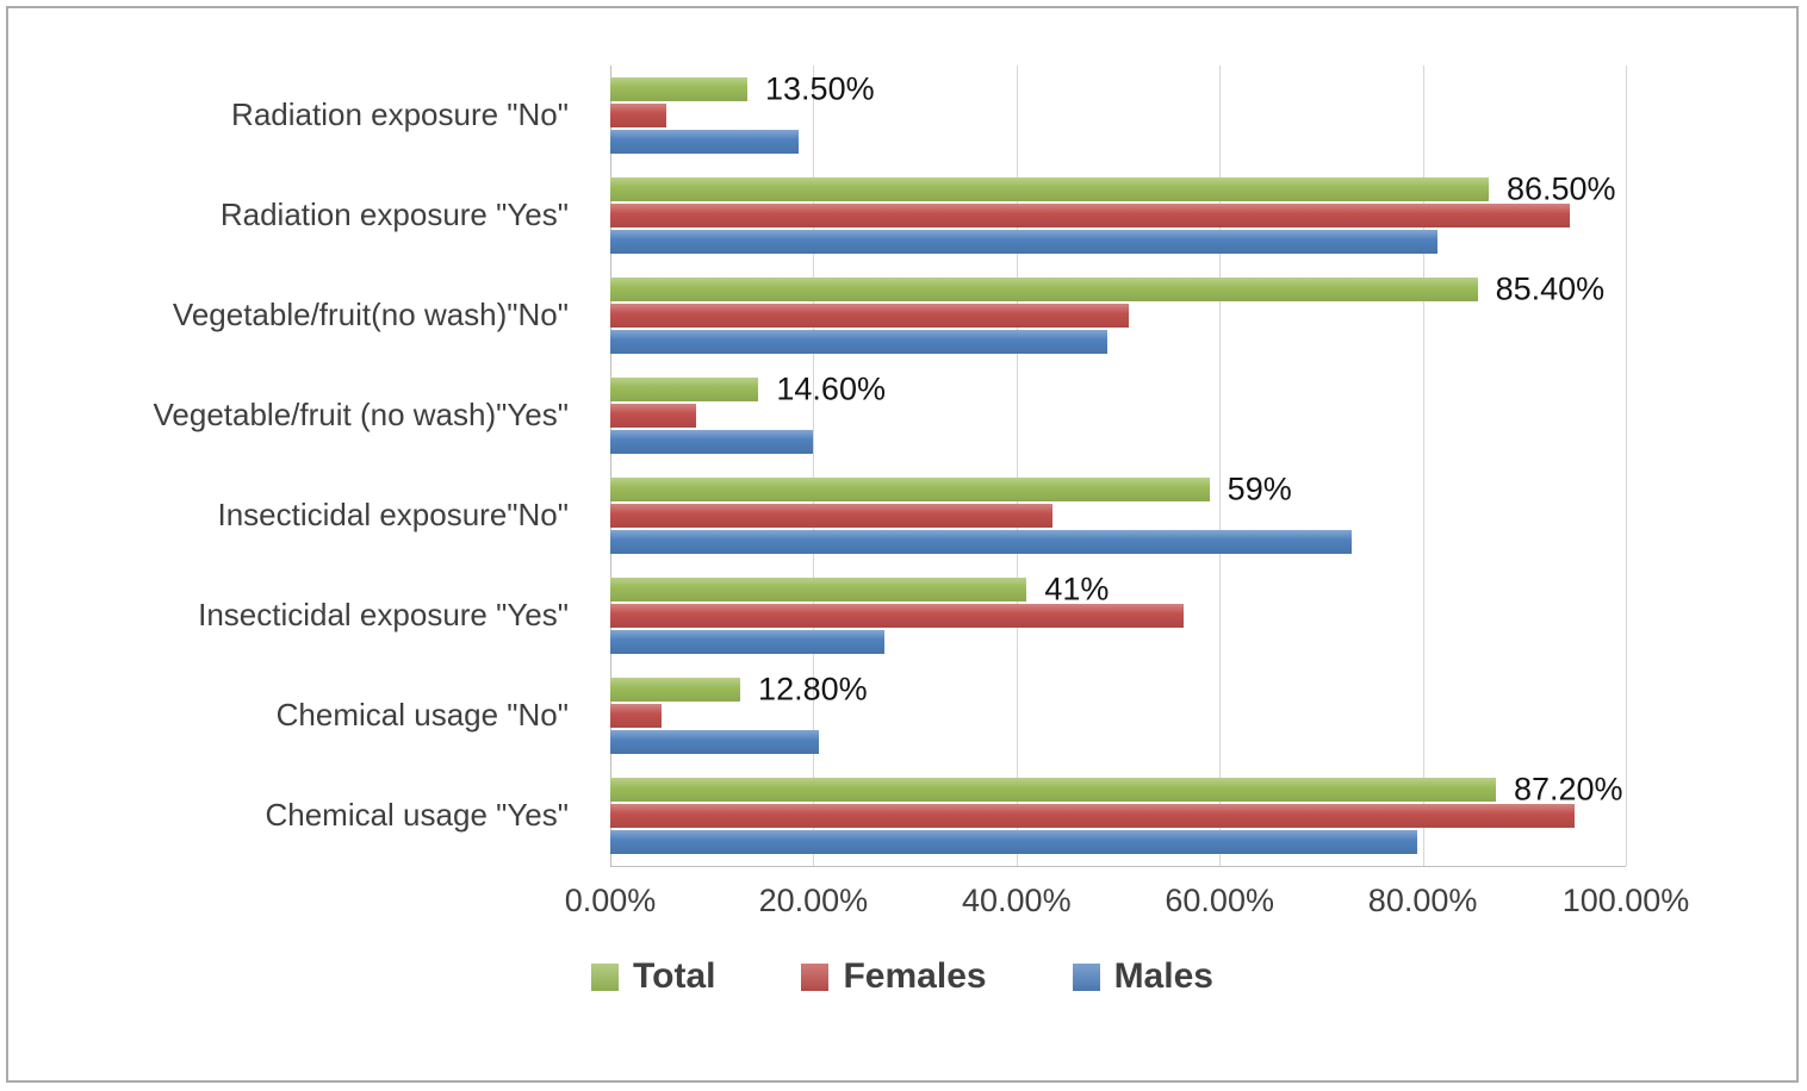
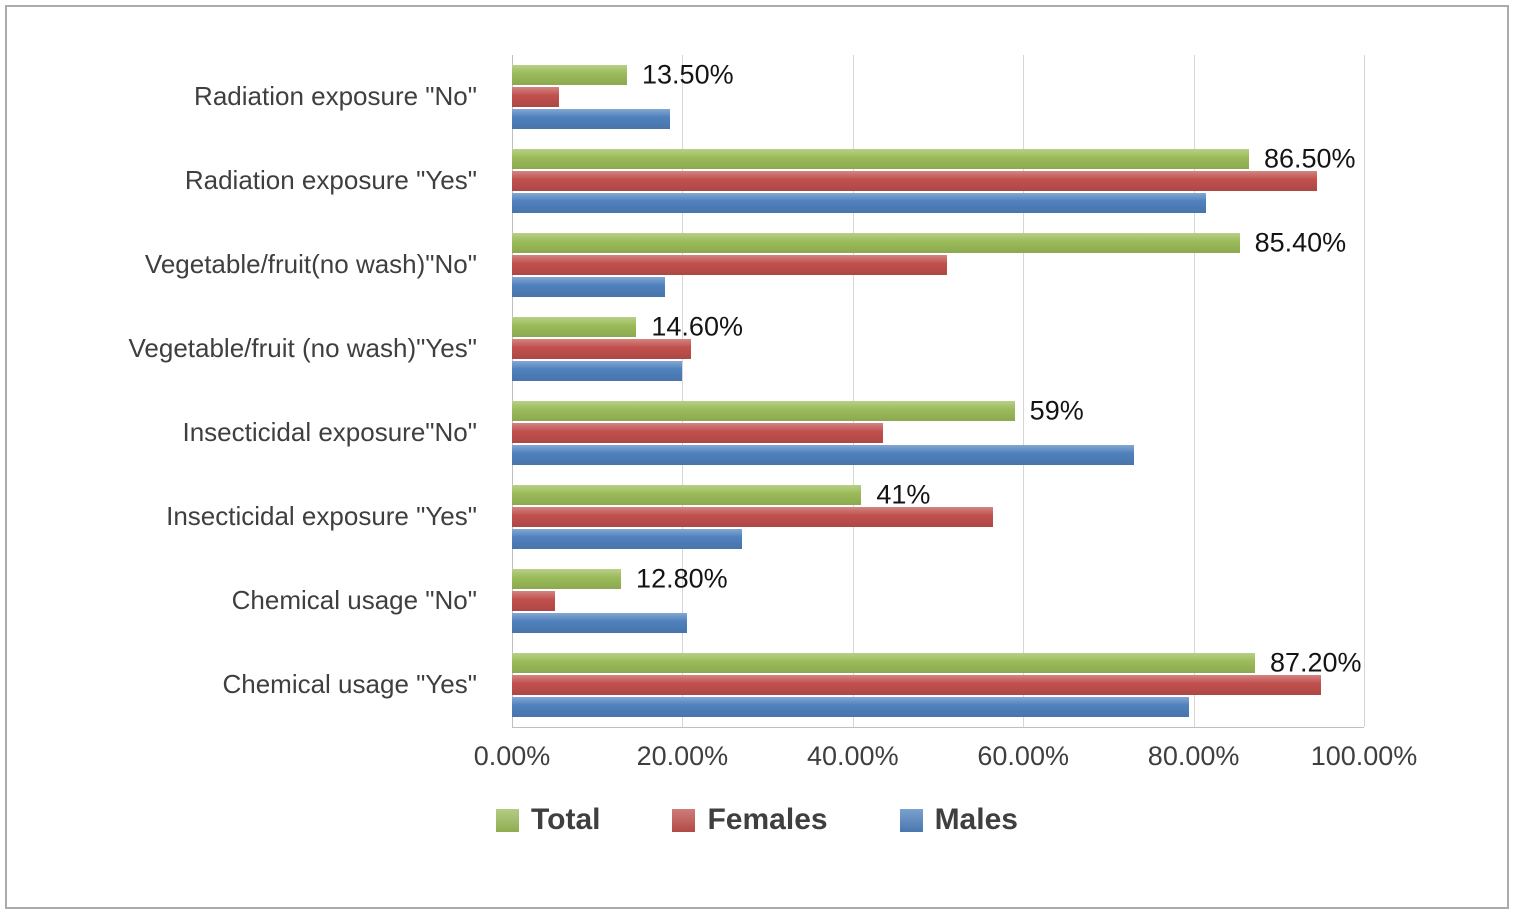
Males/Vegetable/fruit(no wash)"No": 49% -> 18%
Females/Vegetable/fruit (no wash)"Yes": 8% -> 21%
